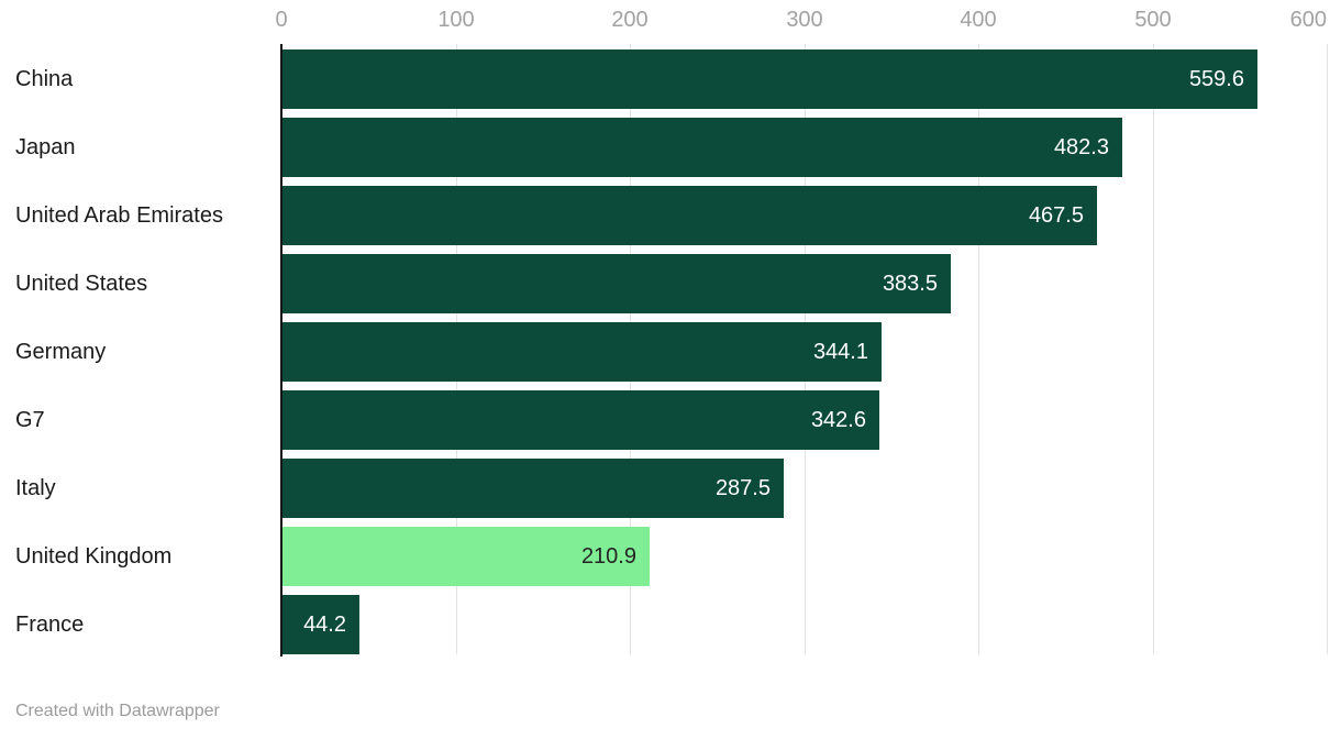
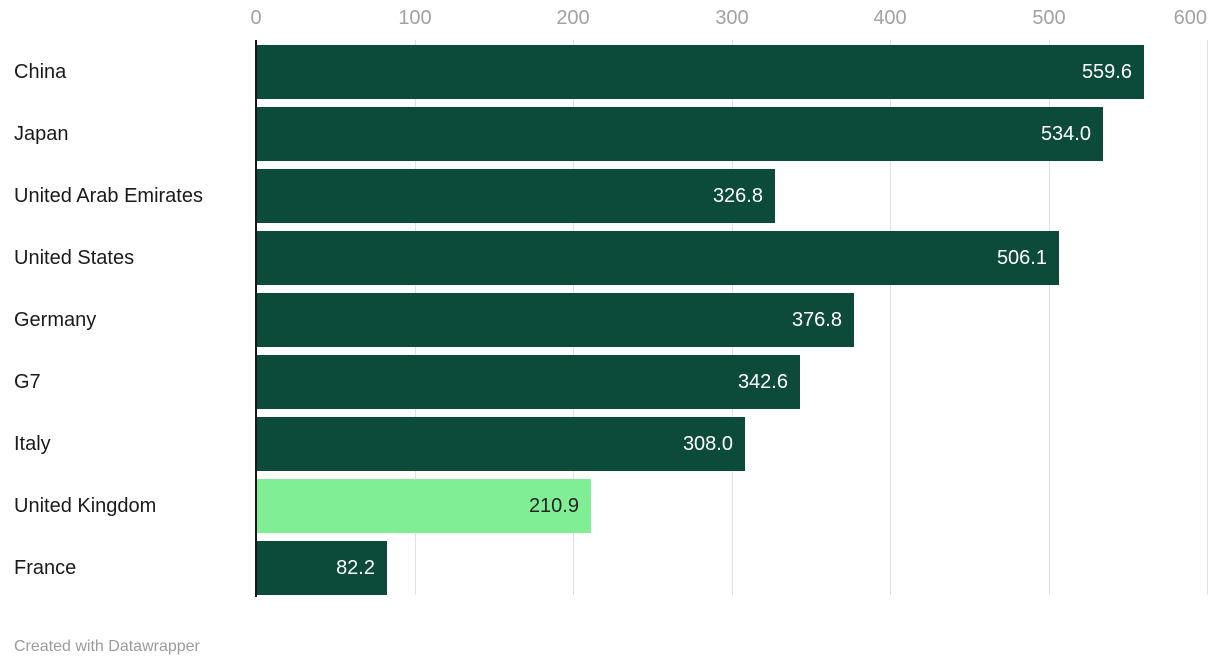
Japan: 482.3 -> 534.0
United Arab Emirates: 467.5 -> 326.8
United States: 383.5 -> 506.1
Germany: 344.1 -> 376.8
Italy: 287.5 -> 308.0
France: 44.2 -> 82.2
